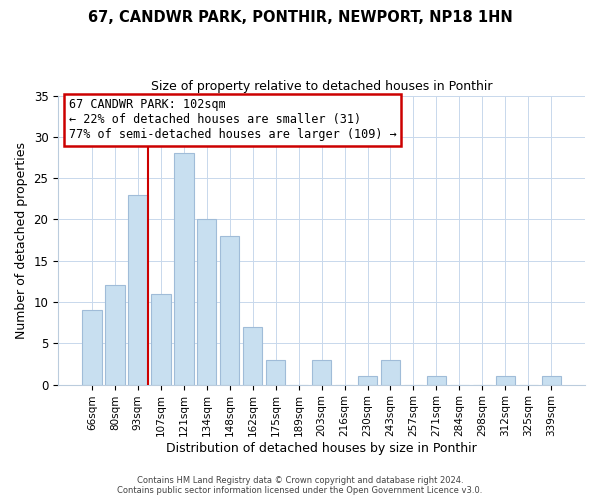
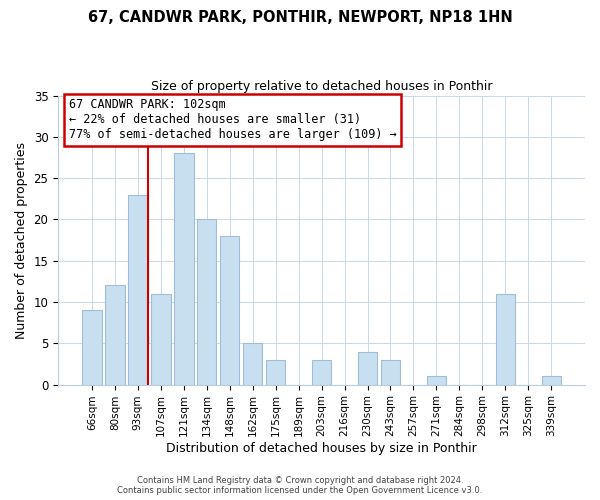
162sqm: 7 -> 5
230sqm: 1 -> 4
312sqm: 1 -> 11
